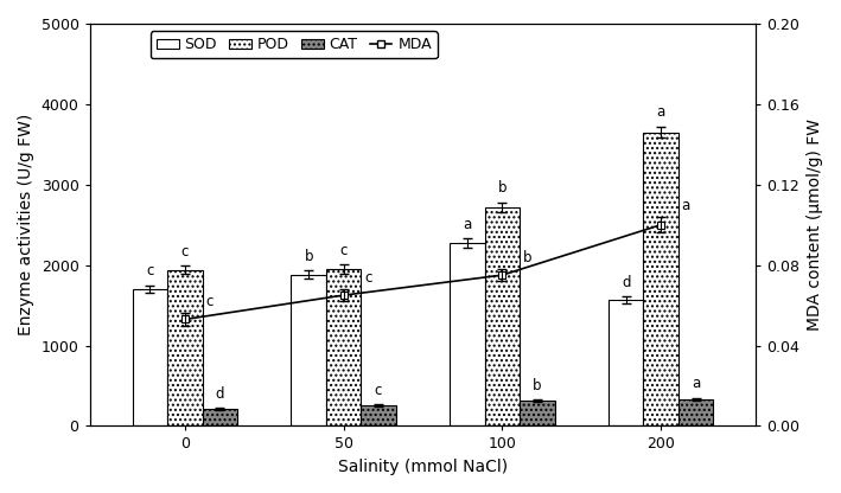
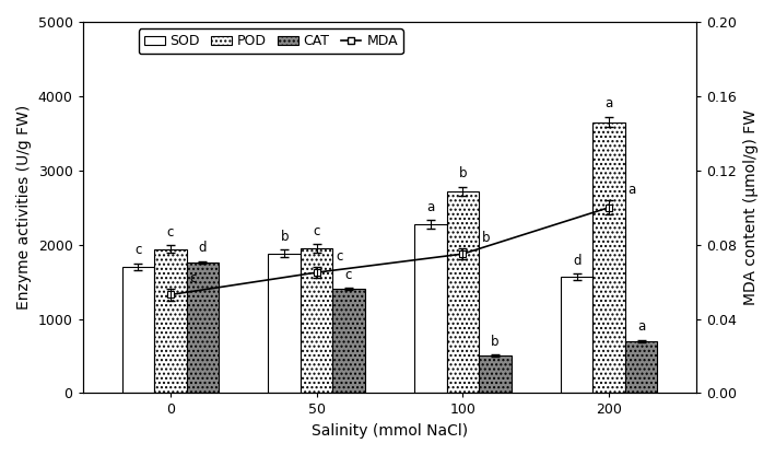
CAT/0: 210 -> 1760
CAT/50: 260 -> 1400
CAT/100: 310 -> 500
CAT/200: 340 -> 700
